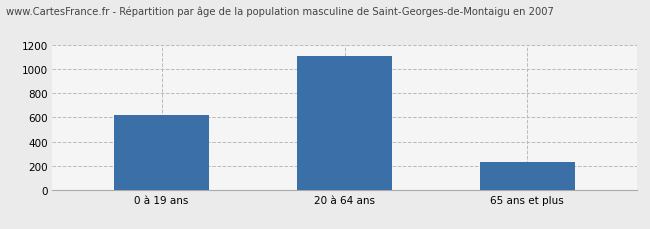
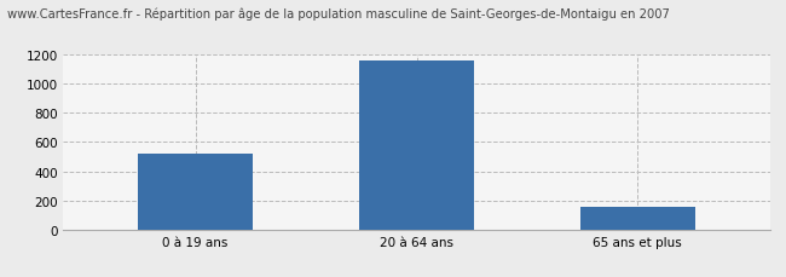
0 à 19 ans: 620 -> 520
20 à 64 ans: 1110 -> 1160
65 ans et plus: 230 -> 160
